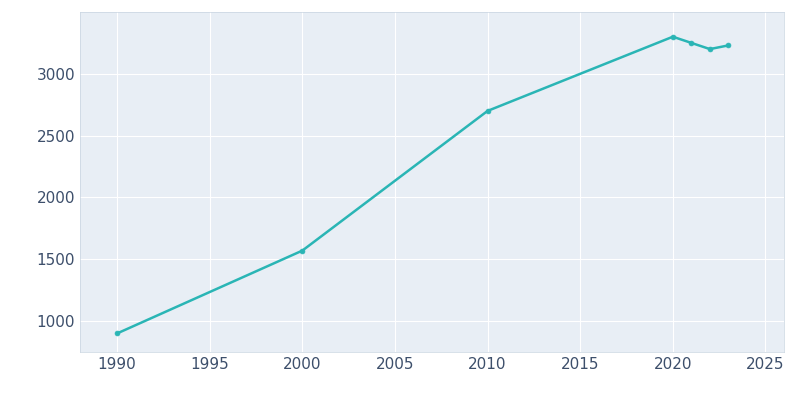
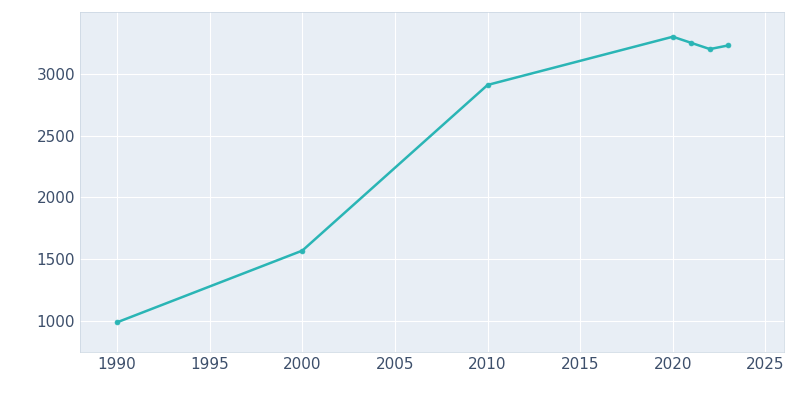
1990: 900 -> 990
2010: 2700 -> 2910
